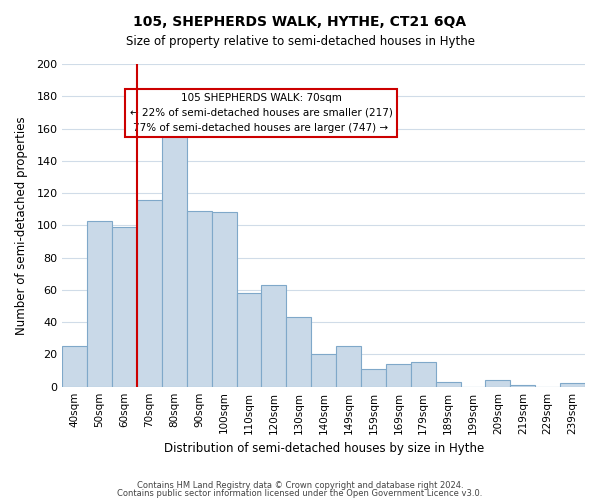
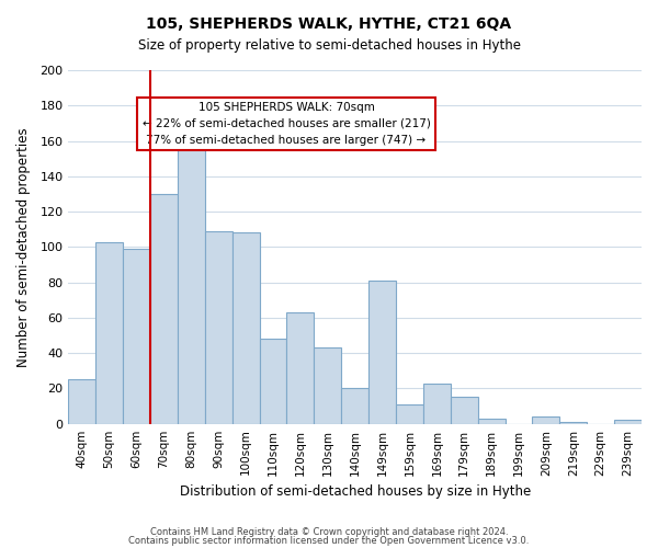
70sqm: 116 -> 130
110sqm: 58 -> 48
149sqm: 25 -> 81
169sqm: 14 -> 23
